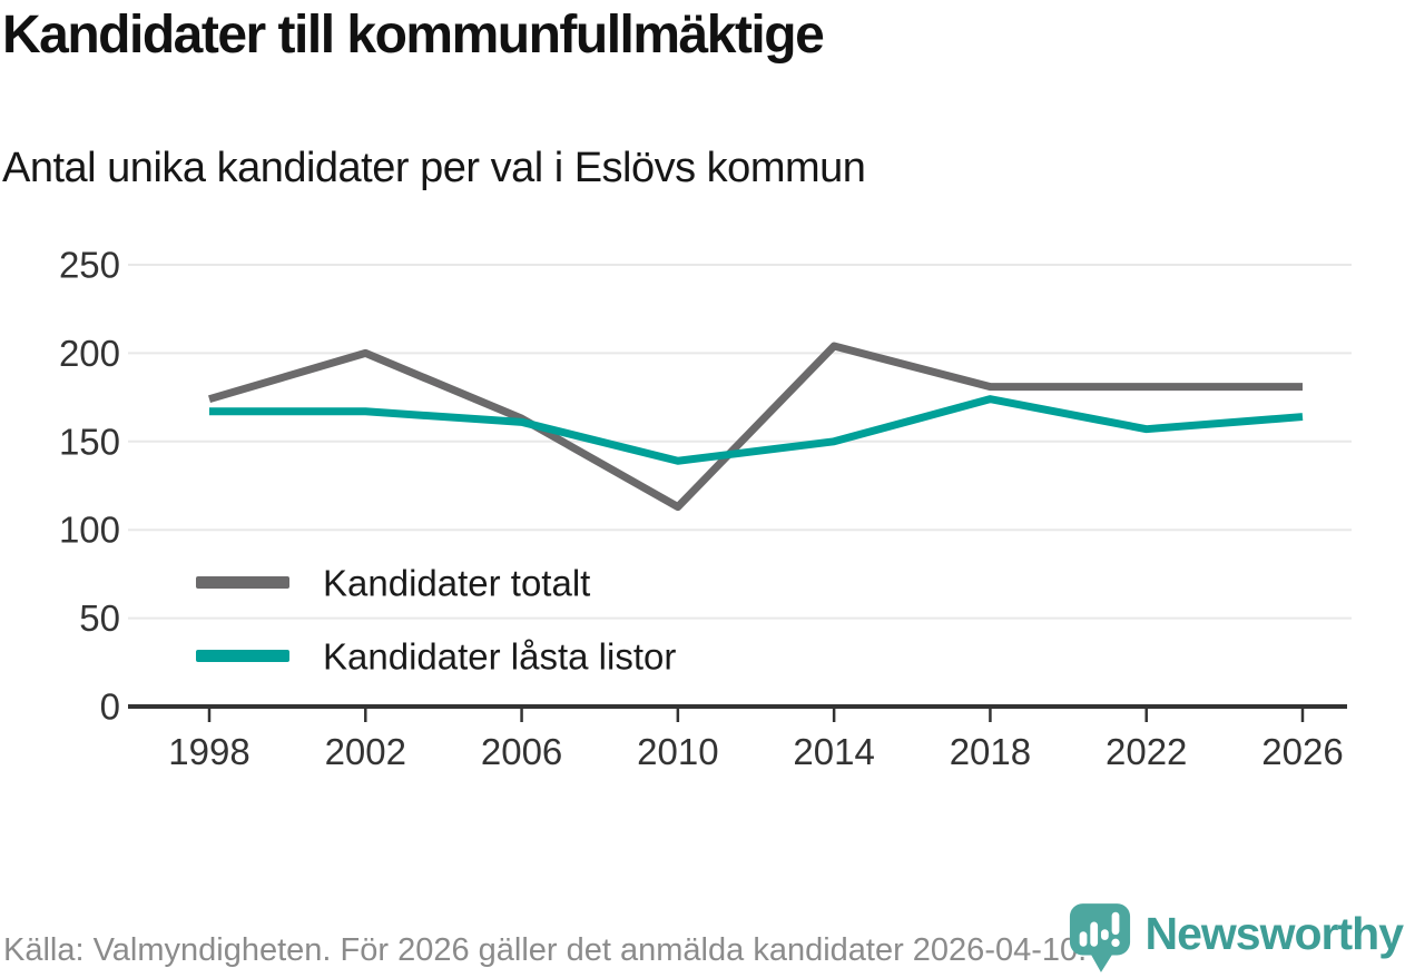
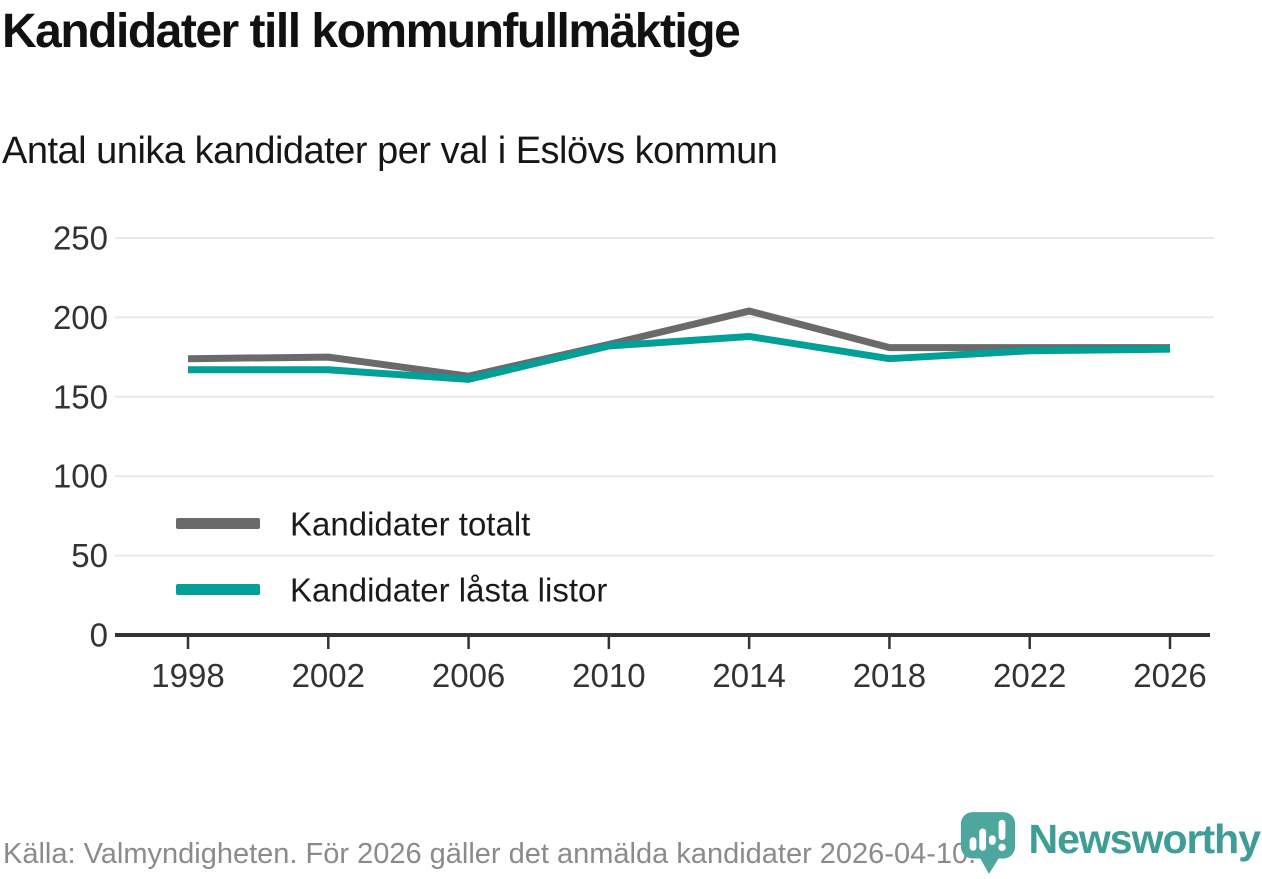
Kandidater totalt/2002: 200 -> 175
Kandidater totalt/2010: 113 -> 183
Kandidater låsta listor/2010: 139 -> 182
Kandidater låsta listor/2014: 150 -> 188
Kandidater låsta listor/2022: 157 -> 179
Kandidater låsta listor/2026: 164 -> 180
